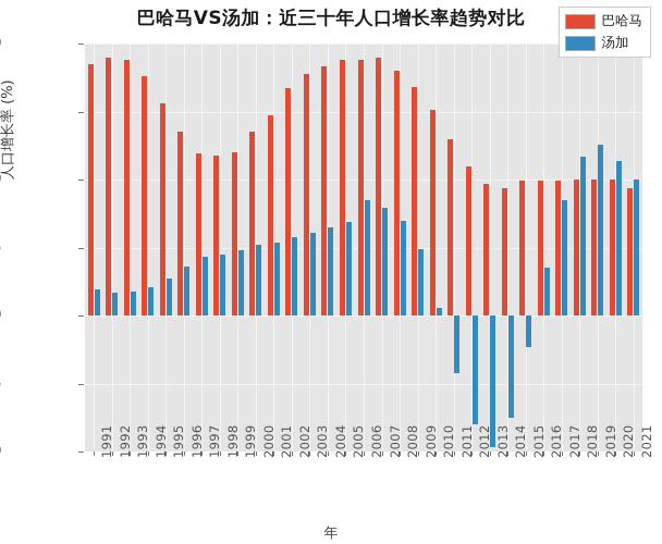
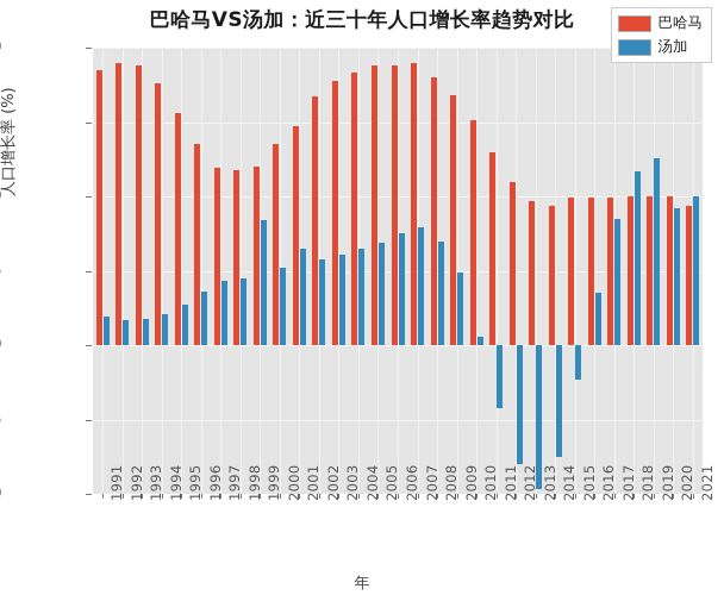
汤加/1999: 0.48 -> 0.84
汤加/2001: 0.54 -> 0.65
汤加/2006: 0.85 -> 0.75
汤加/2020: 1.14 -> 0.92
